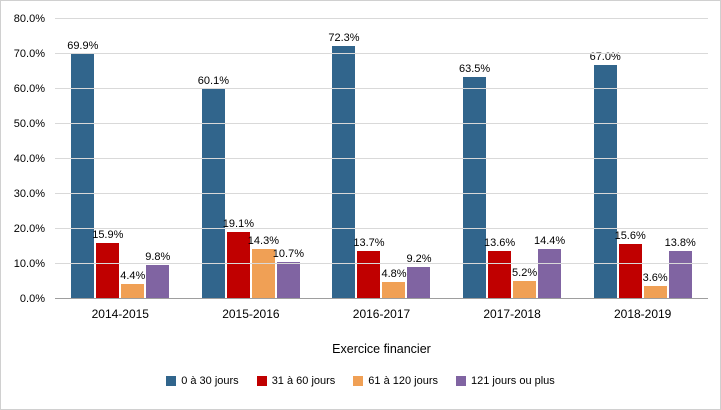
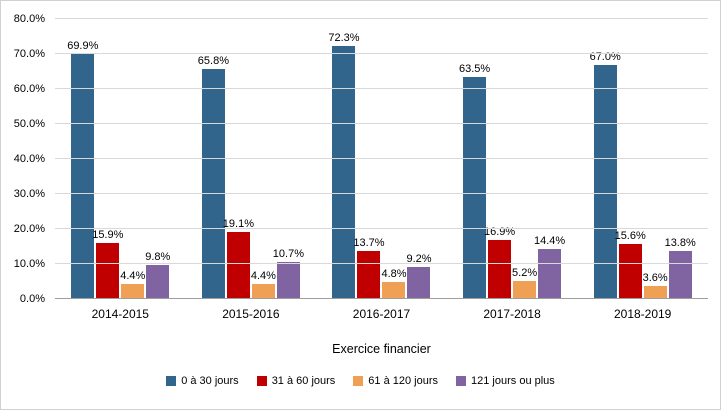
0 à 30 jours/2015-2016: 60.1% -> 65.8%
61 à 120 jours/2015-2016: 14.3% -> 4.4%
31 à 60 jours/2017-2018: 13.6% -> 16.9%
